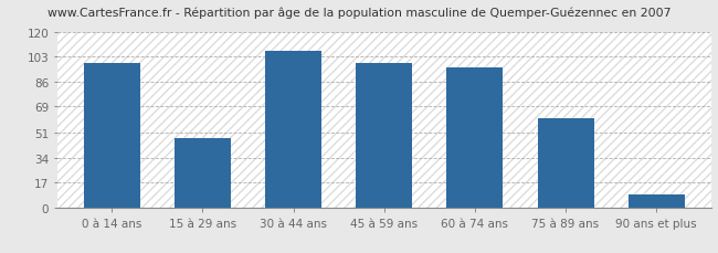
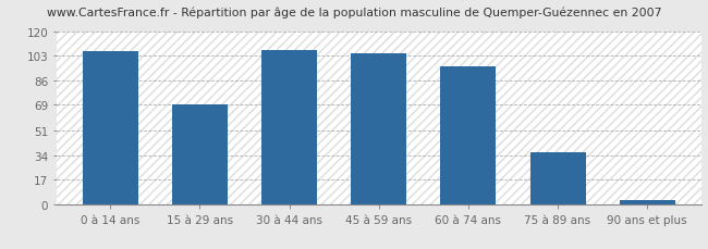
0 à 14 ans: 99 -> 106
15 à 29 ans: 47 -> 69
45 à 59 ans: 99 -> 105
75 à 89 ans: 61 -> 36
90 ans et plus: 9 -> 3
